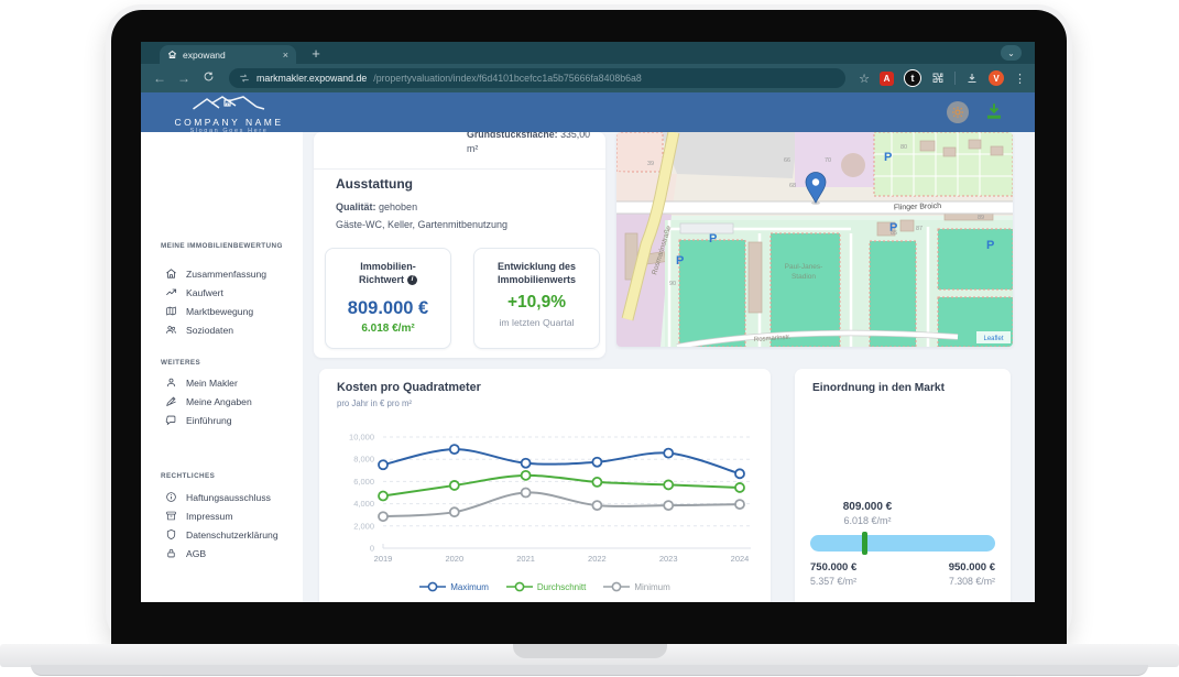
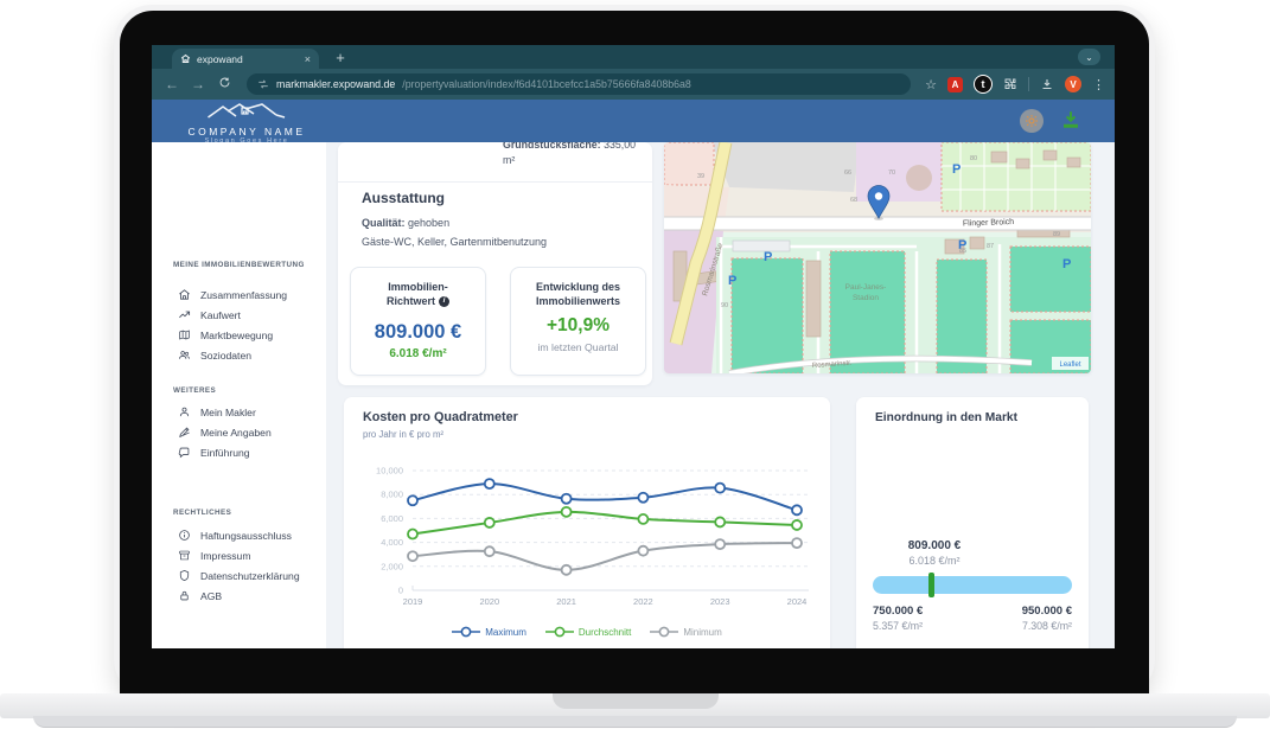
Minimum/2021: 5000 -> 1700
Minimum/2022: 3800 -> 3300
